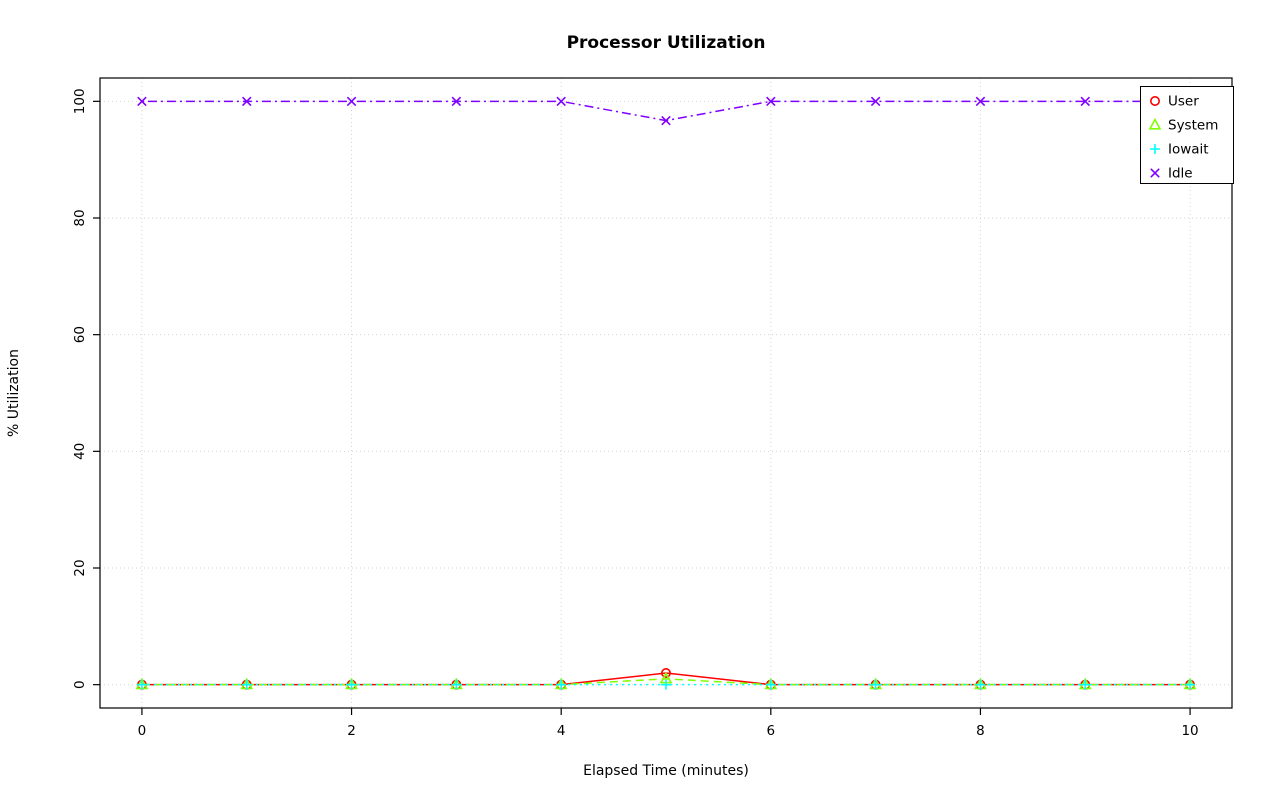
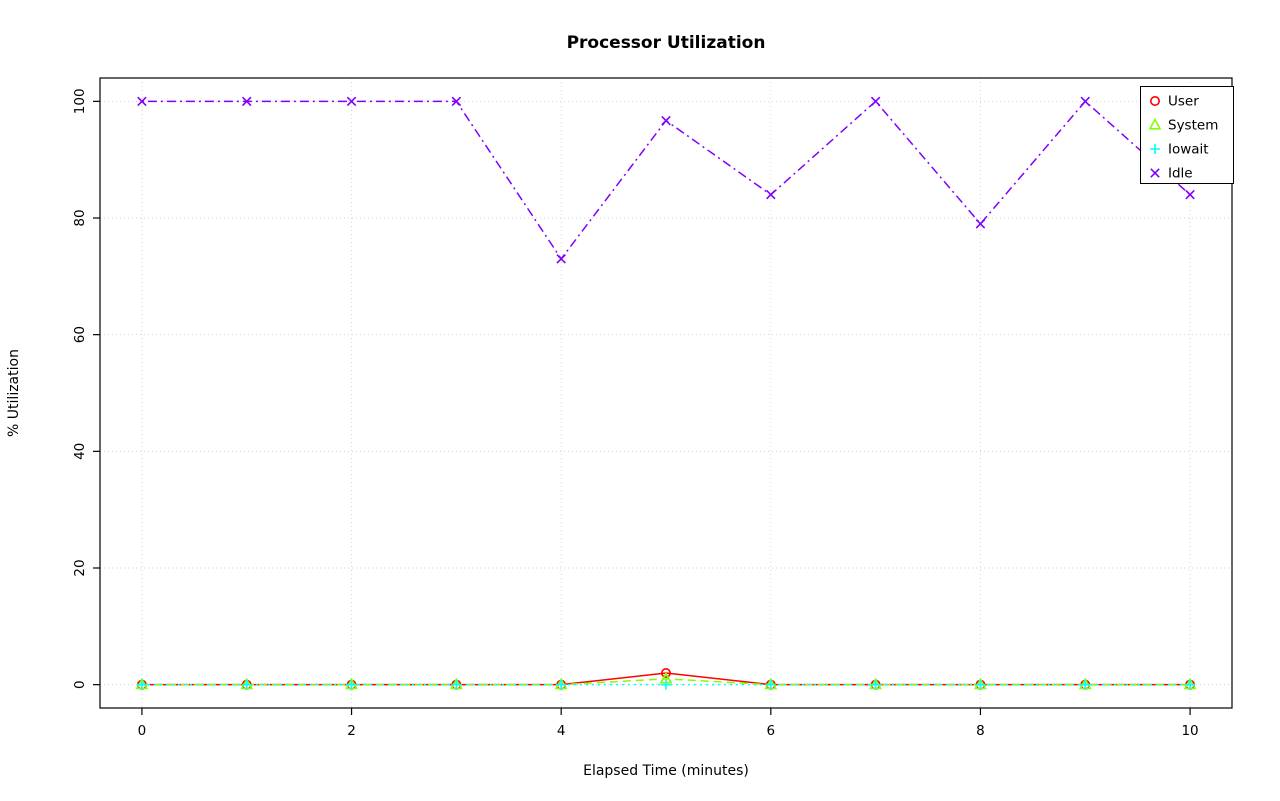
Idle/4: 100 -> 73
Idle/6: 100 -> 84
Idle/8: 100 -> 79
Idle/10: 100 -> 84
